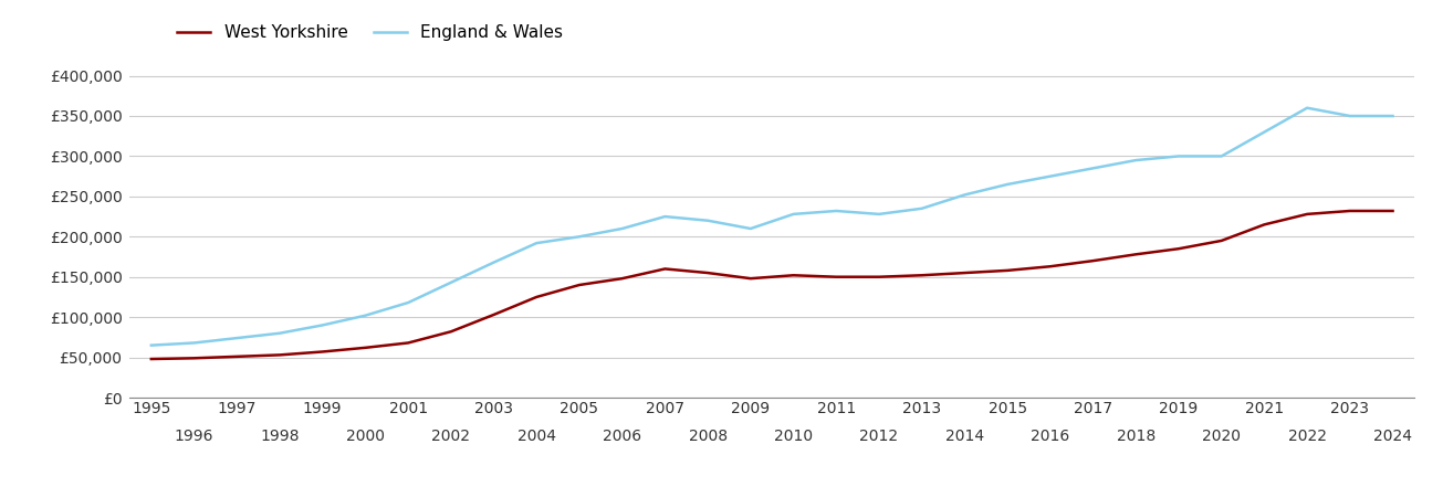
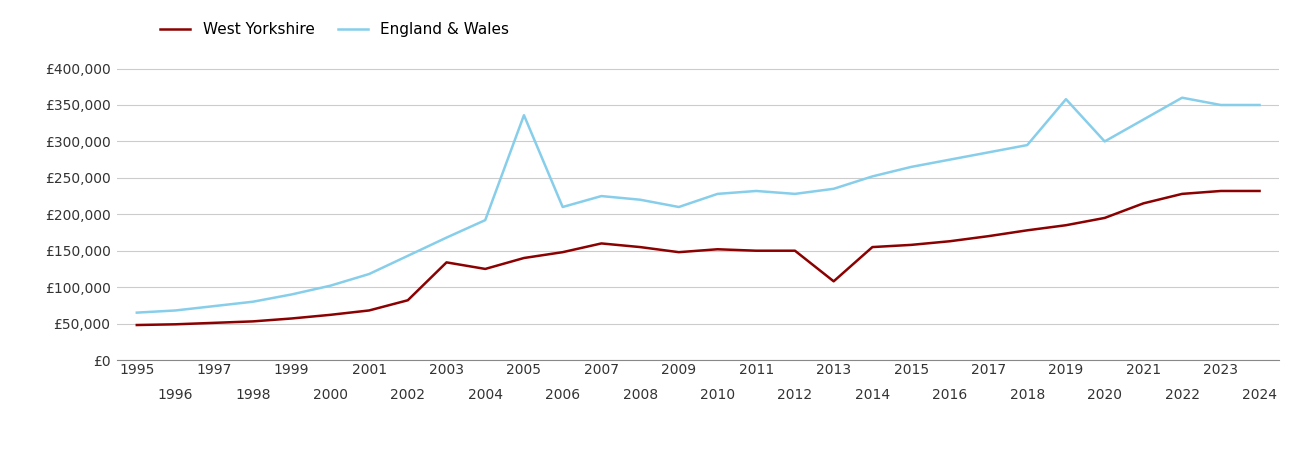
West Yorkshire/2003: £103,000 -> £134,000
England & Wales/2005: £200,000 -> £336,000
West Yorkshire/2013: £152,000 -> £108,000
England & Wales/2019: £300,000 -> £358,000
